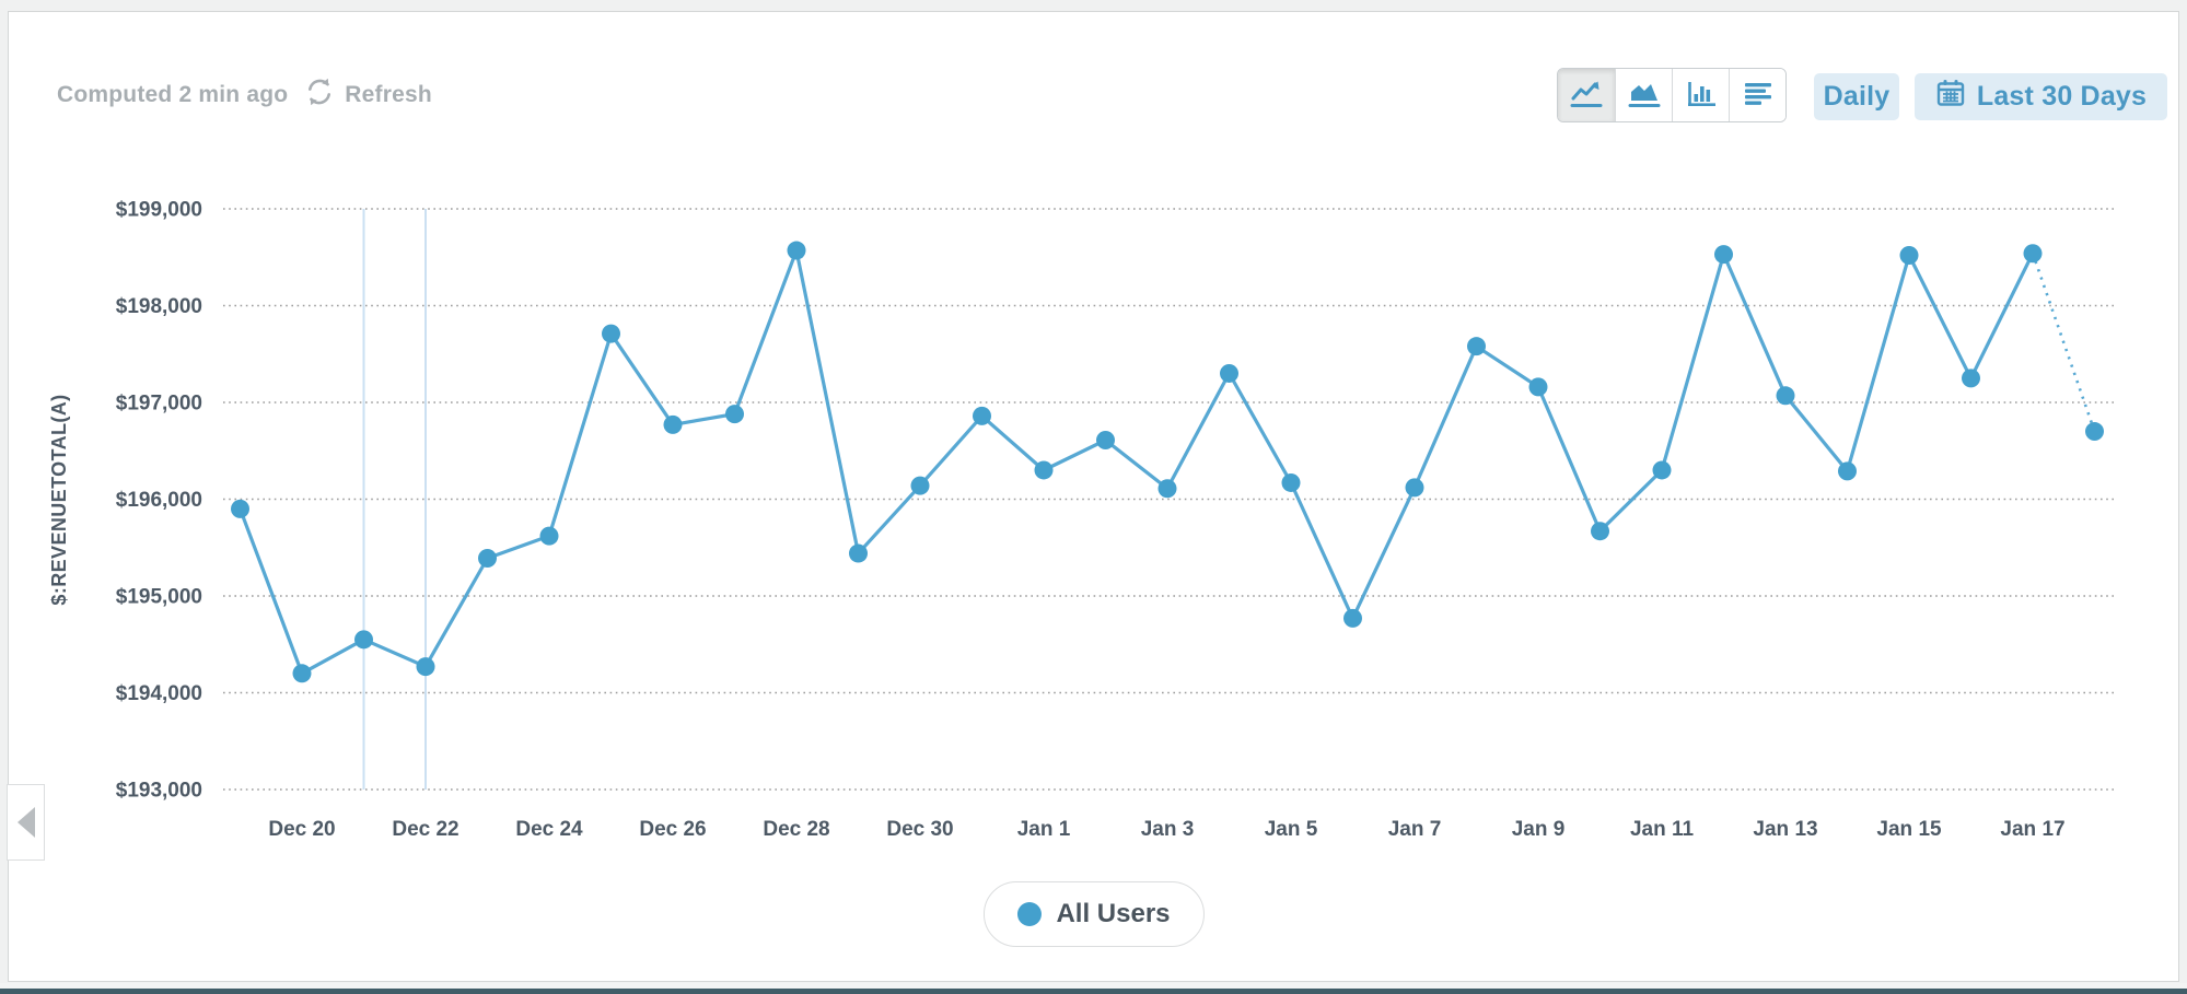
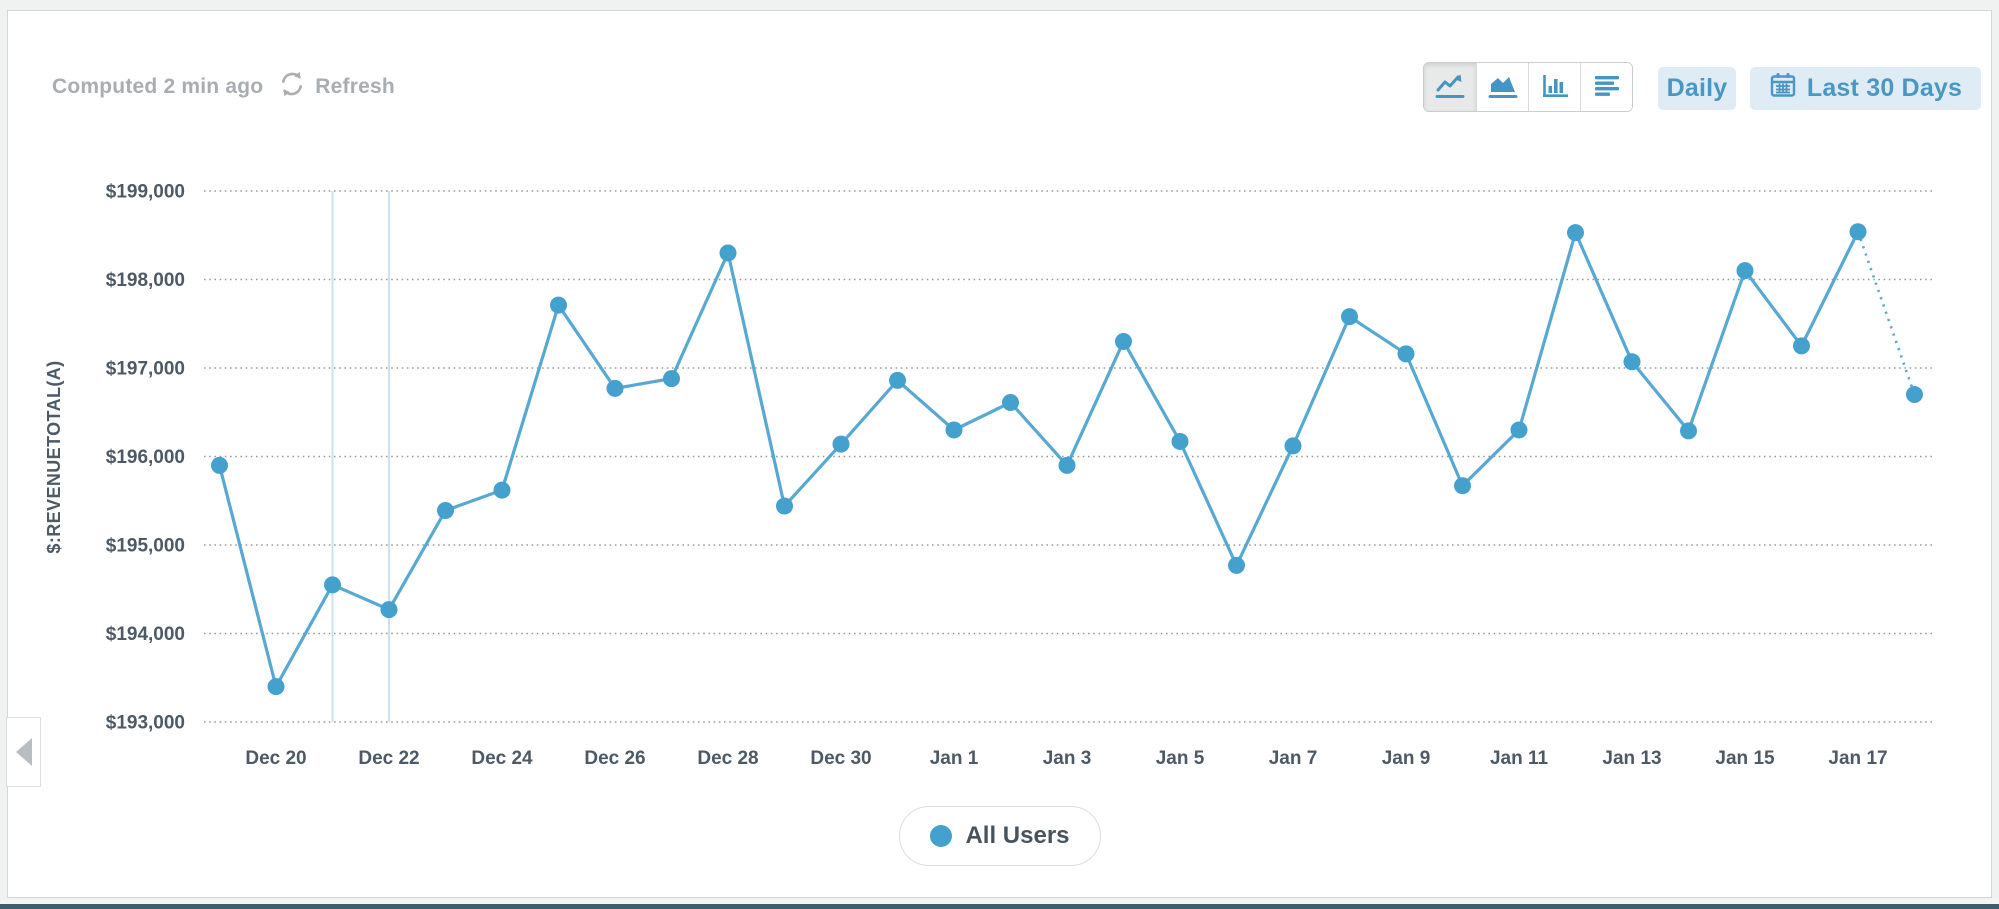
Dec 20: $194200 -> $193400
Dec 28: $198600 -> $198300
Jan 3: $196100 -> $195900
Jan 15: $198500 -> $198100
